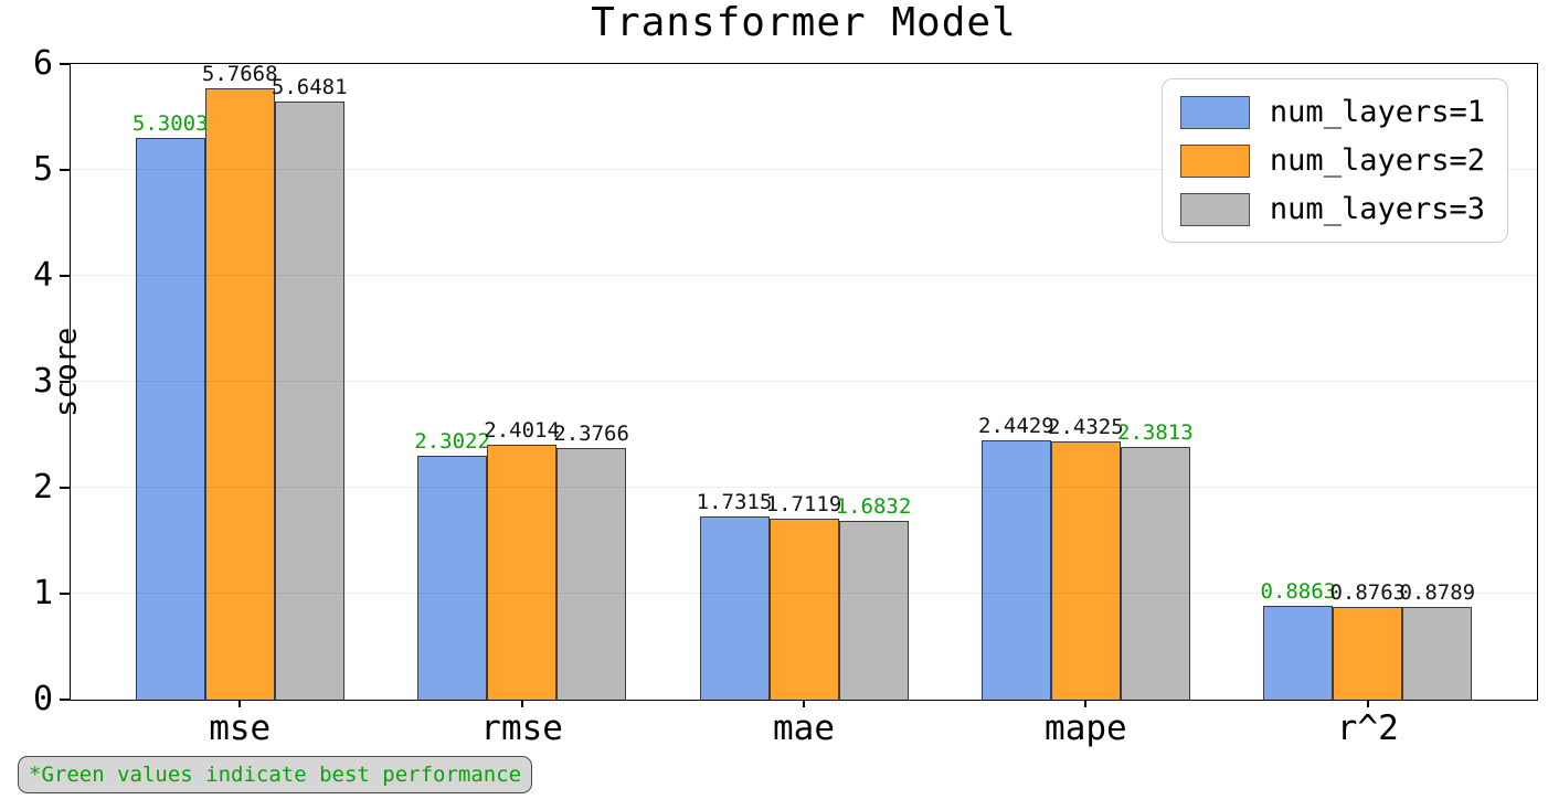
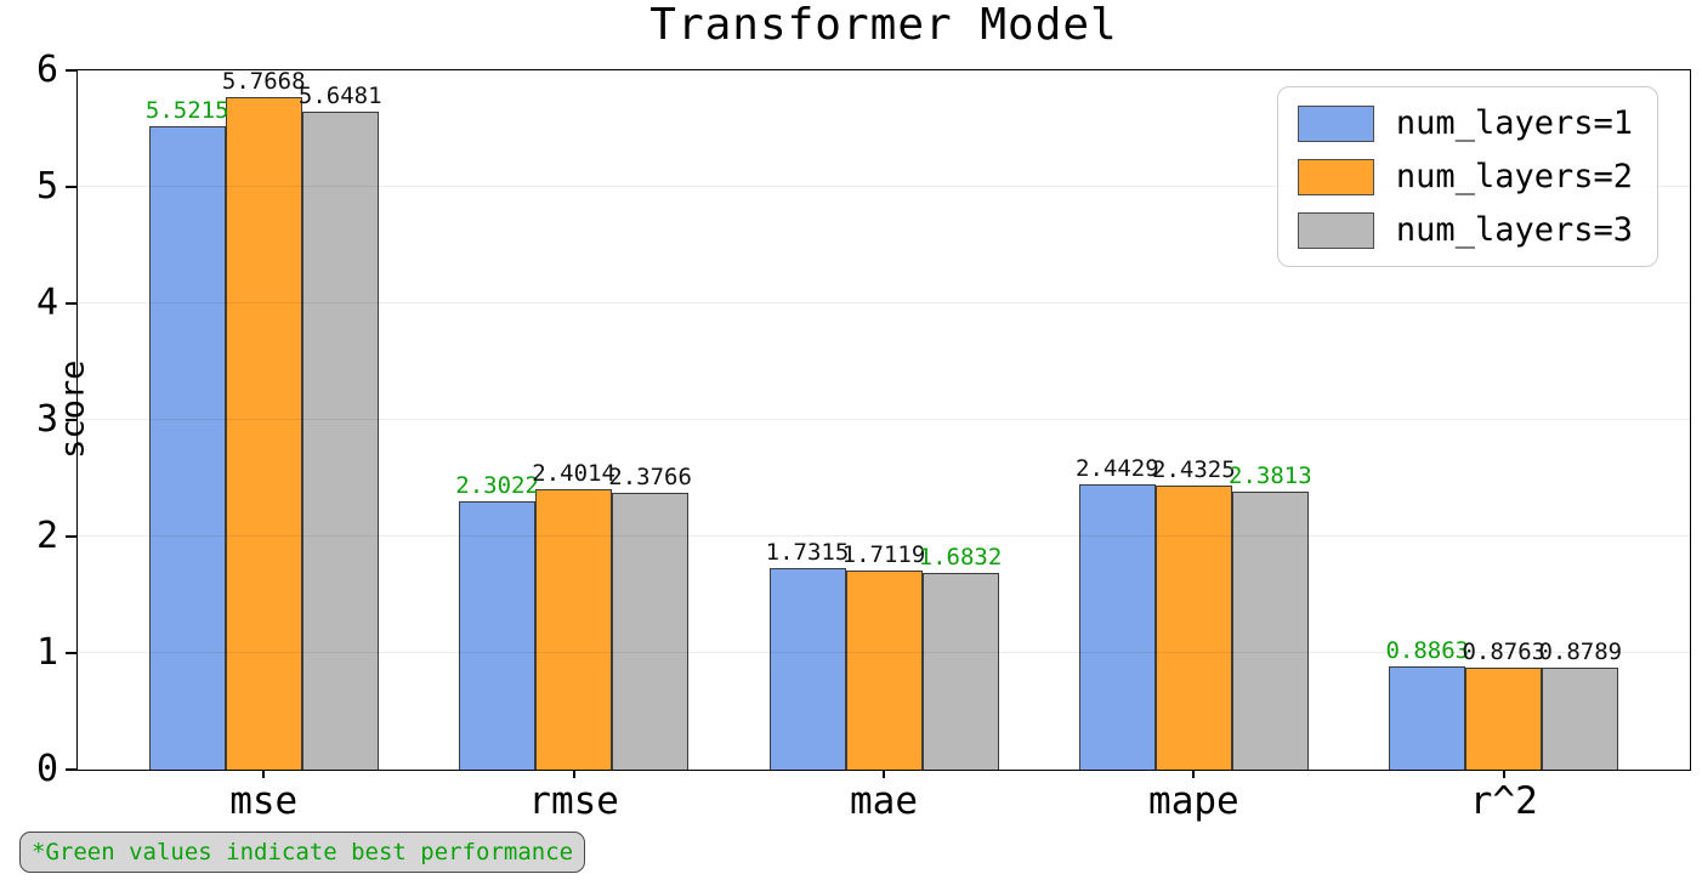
num_layers=1/mse: 5.3003 -> 5.5215
